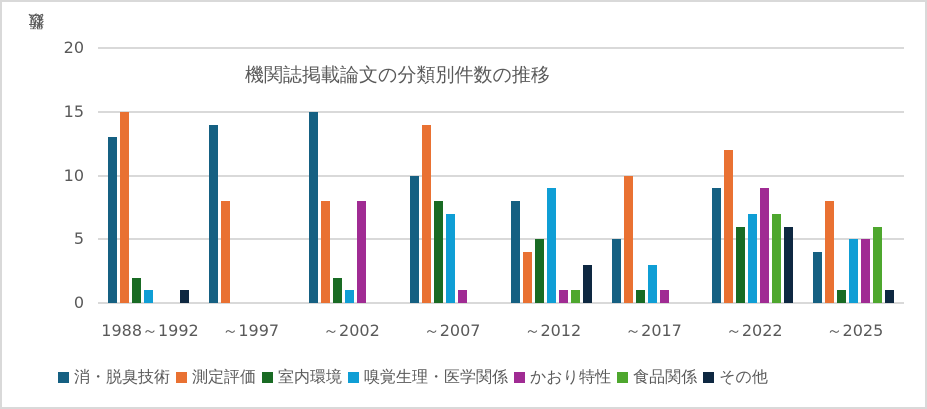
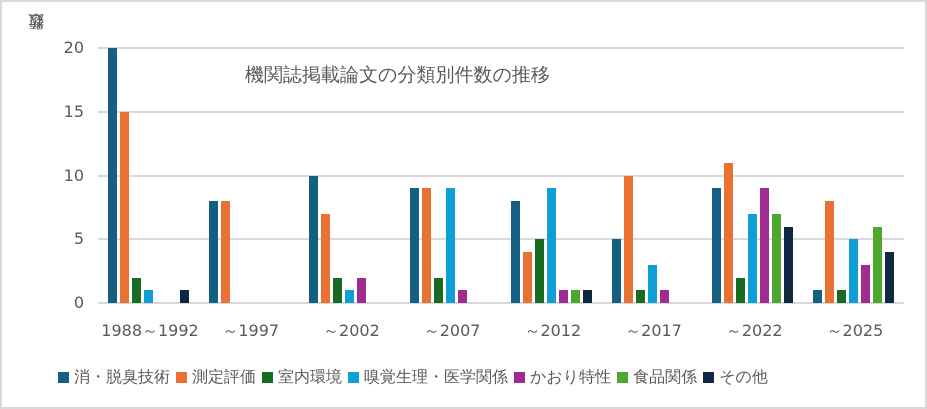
消・脱臭技術/1988～1992: 13 -> 20
消・脱臭技術/～1997: 14 -> 8
消・脱臭技術/～2002: 15 -> 10
測定評価/～2002: 8 -> 7
かおり特性/～2002: 8 -> 2
消・脱臭技術/～2007: 10 -> 9
測定評価/～2007: 14 -> 9
室内環境/～2007: 8 -> 2
嗅覚生理・医学関係/～2007: 7 -> 9
その他/～2012: 3 -> 1
測定評価/～2022: 12 -> 11
室内環境/～2022: 6 -> 2
消・脱臭技術/～2025: 4 -> 1
かおり特性/～2025: 5 -> 3
その他/～2025: 1 -> 4
